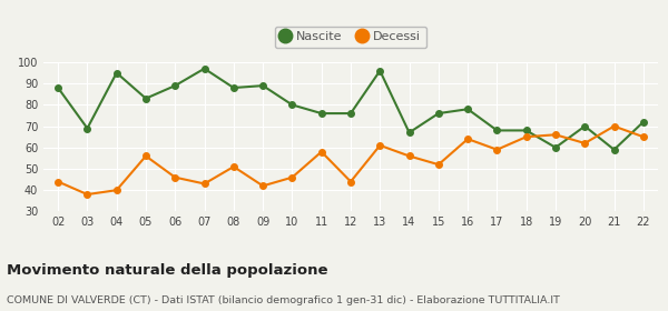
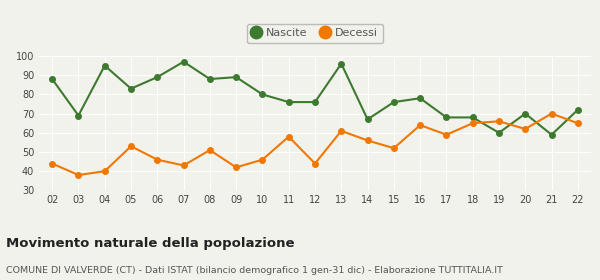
Decessi/05: 56 -> 53
